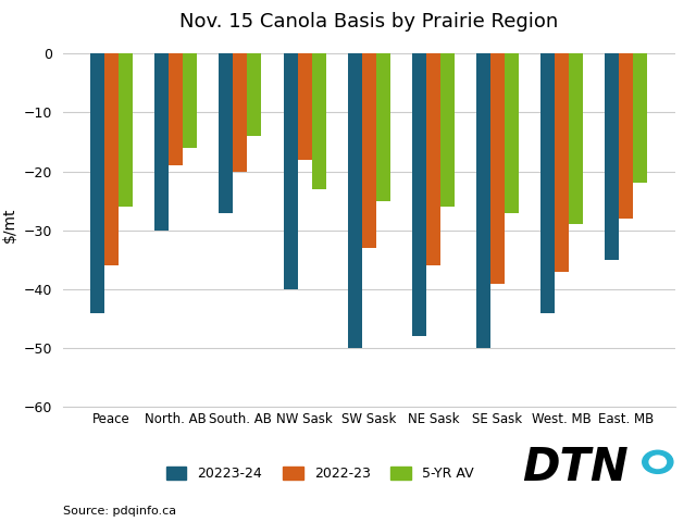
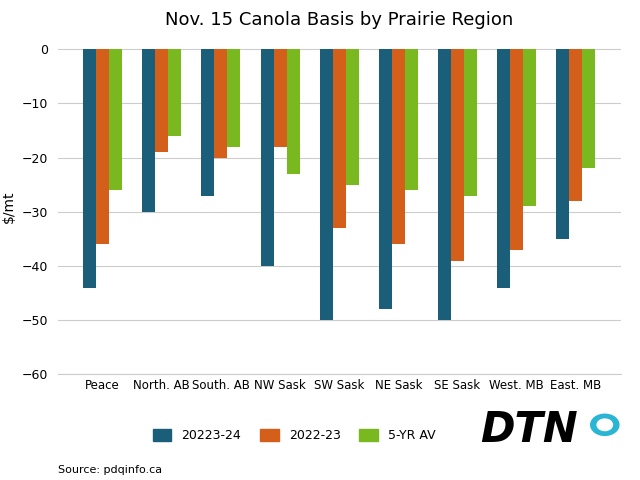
5-YR AV/South. AB: -14 -> -18
